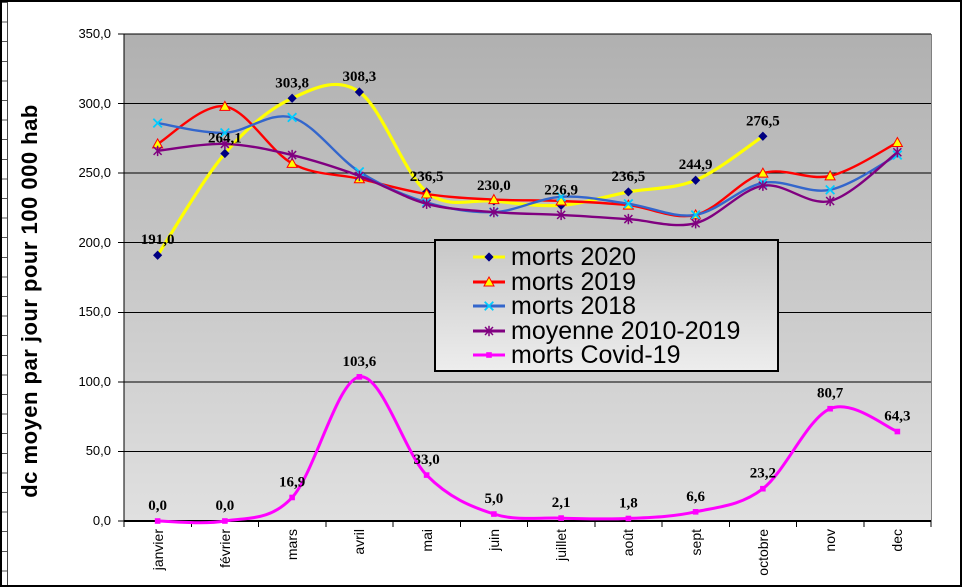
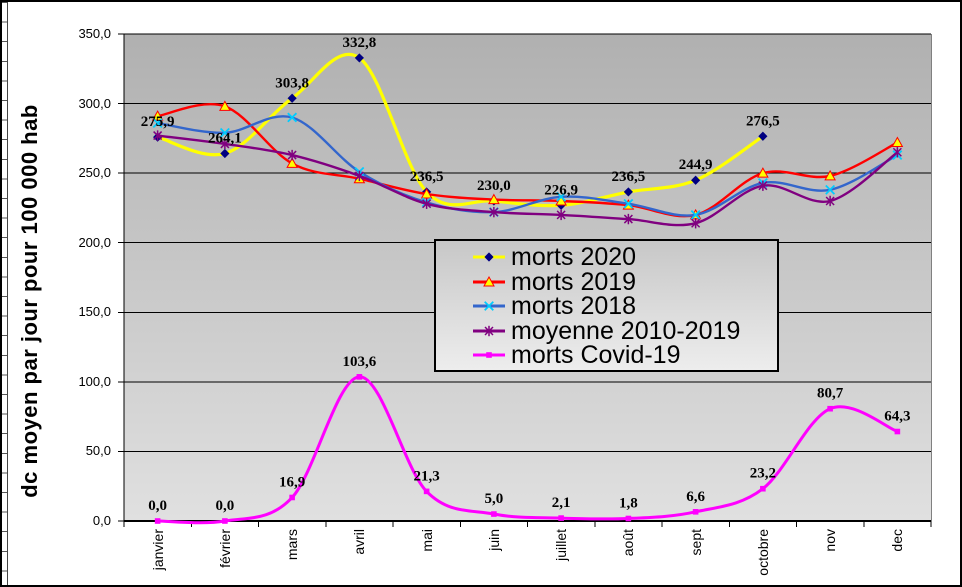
morts 2020/janvier: 191,0 -> 275,9
morts 2019/janvier: 271 -> 291
moyenne 2010-2019/janvier: 266 -> 277
morts 2020/avril: 308,3 -> 332,8
morts Covid-19/mai: 33,0 -> 21,3
